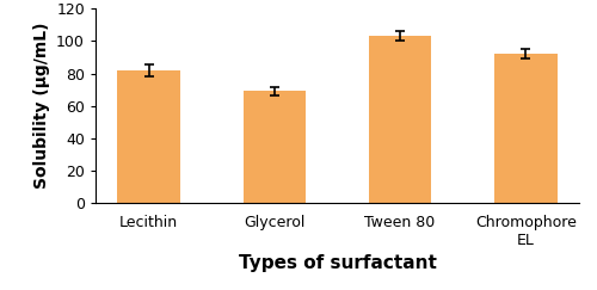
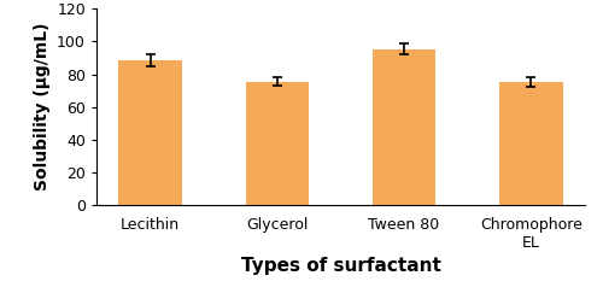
Lecithin: 82 -> 88
Glycerol: 69 -> 76
Tween 80: 103 -> 96
Chromophore EL: 92 -> 76
